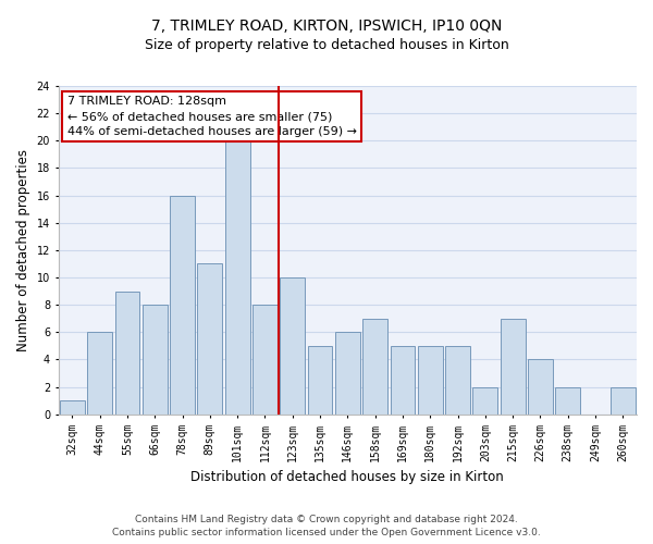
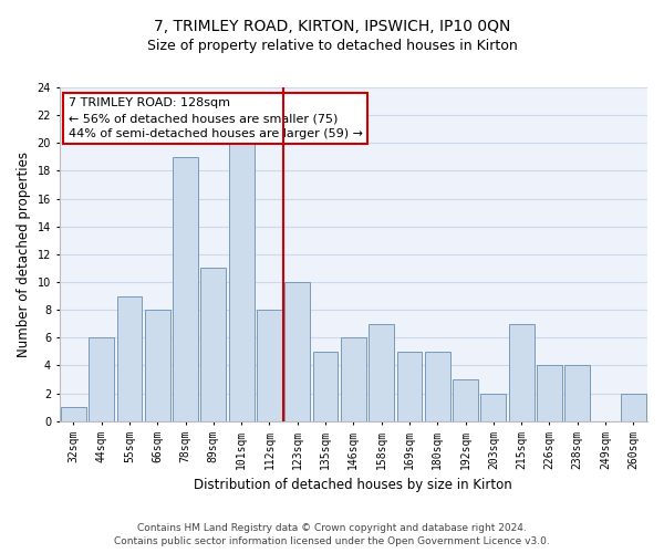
78sqm: 16 -> 19
192sqm: 5 -> 3
238sqm: 2 -> 4
